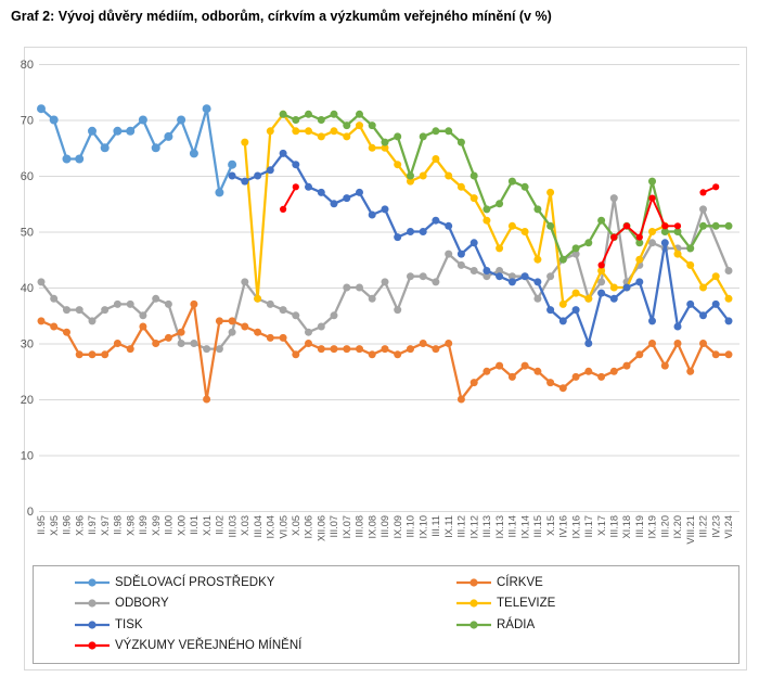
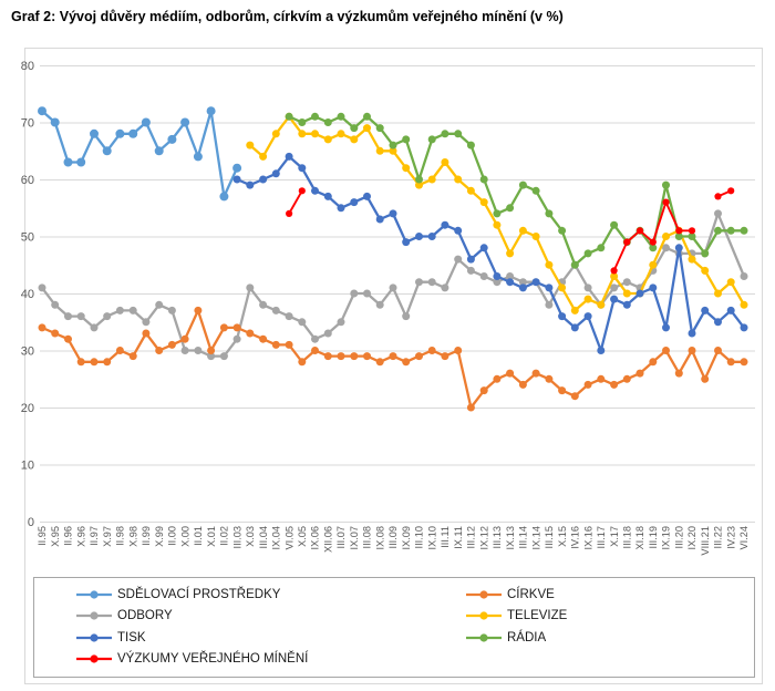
CÍRKVE/X.01: 20 -> 30
TELEVIZE/III.04: 38 -> 64
TELEVIZE/X.15: 57 -> 41
ODBORY/IX.16: 46 -> 41
ODBORY/III.18: 56 -> 42
